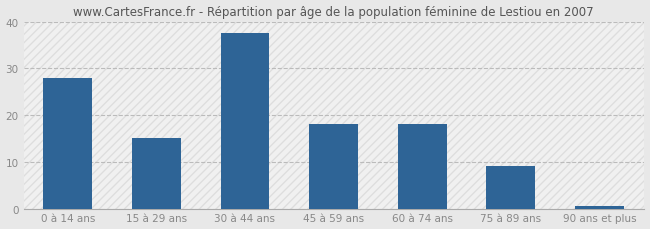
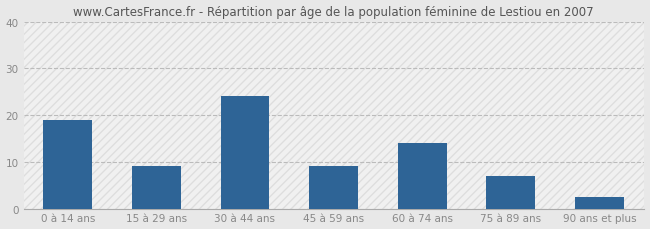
0 à 14 ans: 28.0 -> 19.0
15 à 29 ans: 15.0 -> 9.0
30 à 44 ans: 37.5 -> 24.0
45 à 59 ans: 18.0 -> 9.0
60 à 74 ans: 18.0 -> 14.0
75 à 89 ans: 9.0 -> 7.0
90 ans et plus: 0.5 -> 2.5
